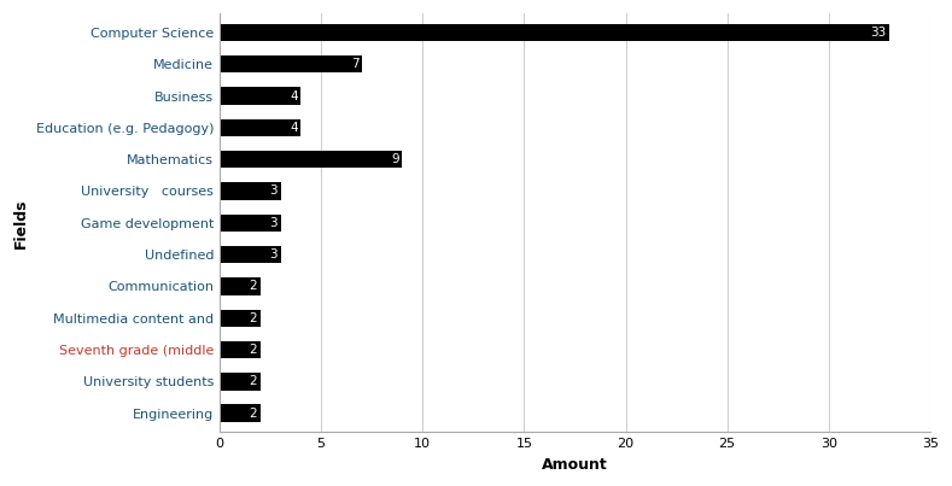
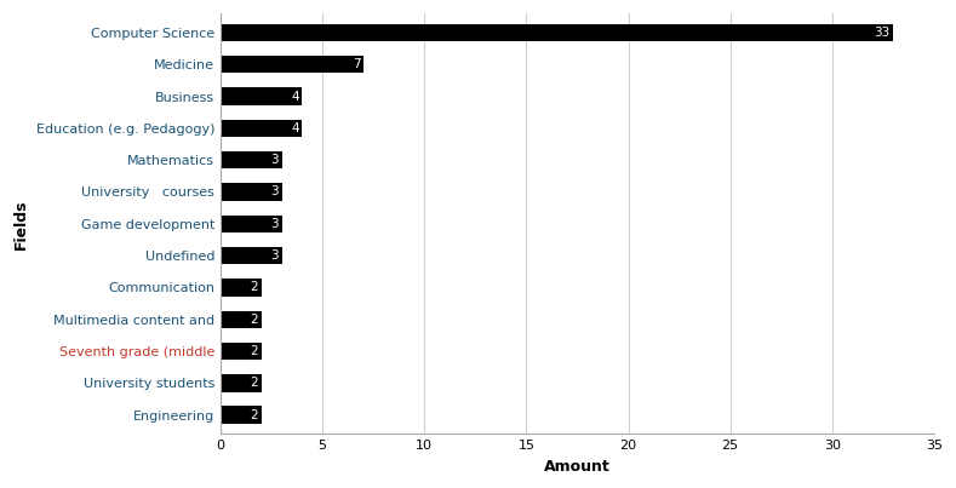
Mathematics: 9 -> 3
